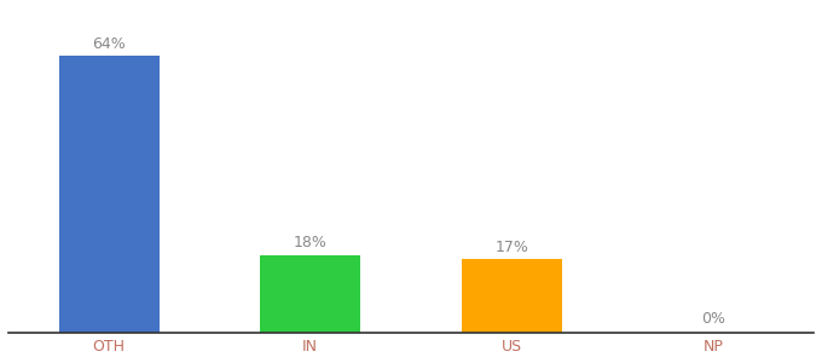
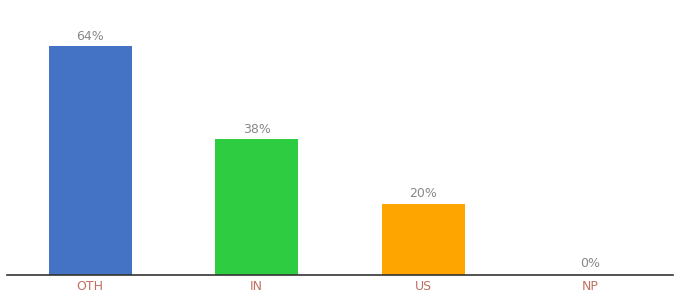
IN: 18% -> 38%
US: 17% -> 20%
